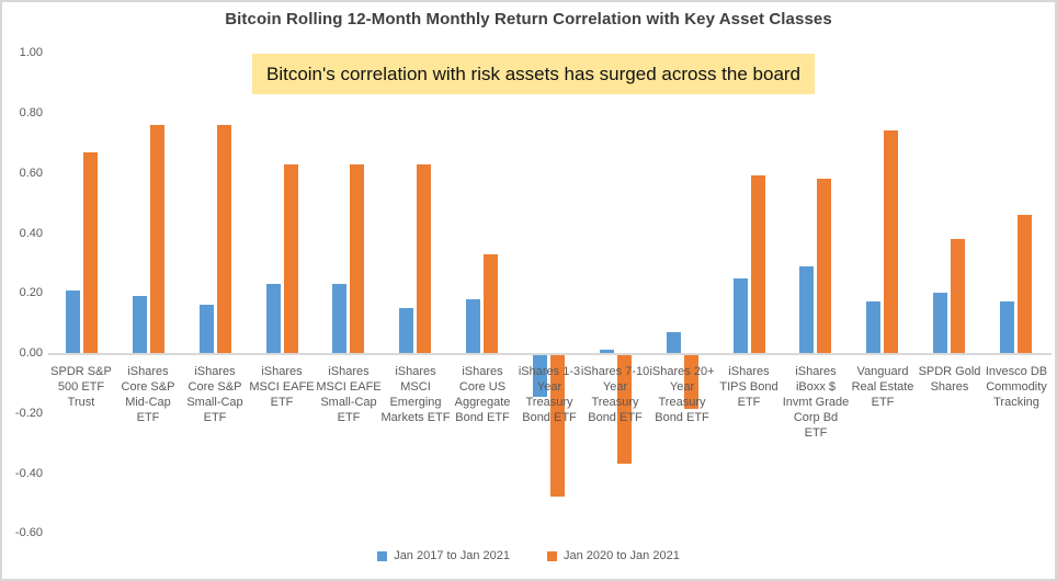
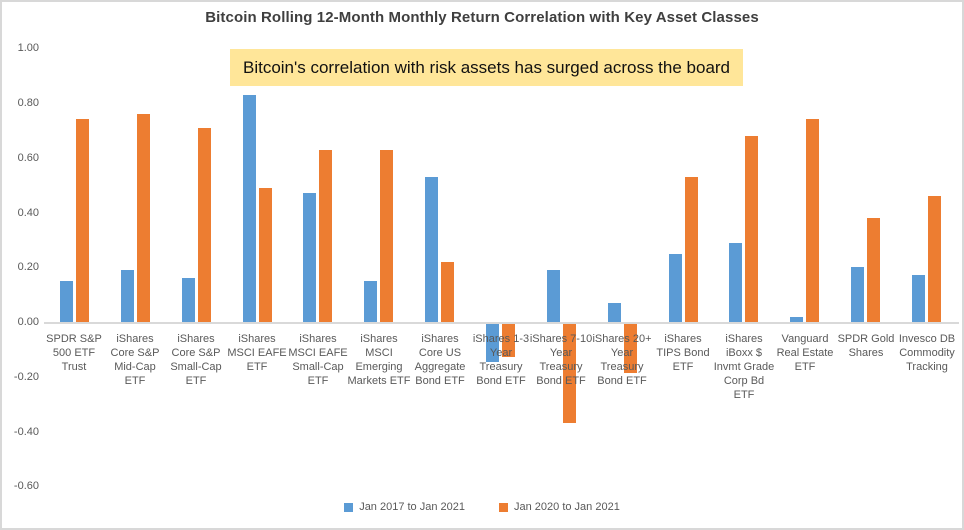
Jan 2017 to Jan 2021/SPDR S&P 500 ETF Trust: 0.21 -> 0.15
Jan 2020 to Jan 2021/SPDR S&P 500 ETF Trust: 0.67 -> 0.74
Jan 2020 to Jan 2021/iShares Core S&P Small-Cap ETF: 0.76 -> 0.71
Jan 2017 to Jan 2021/iShares MSCI EAFE ETF: 0.23 -> 0.83
Jan 2020 to Jan 2021/iShares MSCI EAFE ETF: 0.63 -> 0.49
Jan 2017 to Jan 2021/iShares MSCI EAFE Small-Cap ETF: 0.23 -> 0.47
Jan 2017 to Jan 2021/iShares Core US Aggregate Bond ETF: 0.18 -> 0.53
Jan 2020 to Jan 2021/iShares Core US Aggregate Bond ETF: 0.33 -> 0.22
Jan 2020 to Jan 2021/iShares 1-3 Year Treasury Bond ETF: -0.47 -> -0.12
Jan 2017 to Jan 2021/iShares 7-10 Year Treasury Bond ETF: 0.01 -> 0.19
Jan 2020 to Jan 2021/iShares TIPS Bond ETF: 0.59 -> 0.53
Jan 2020 to Jan 2021/iShares iBoxx $ Invmt Grade Corp Bd ETF: 0.58 -> 0.68
Jan 2017 to Jan 2021/Vanguard Real Estate ETF: 0.17 -> 0.02
